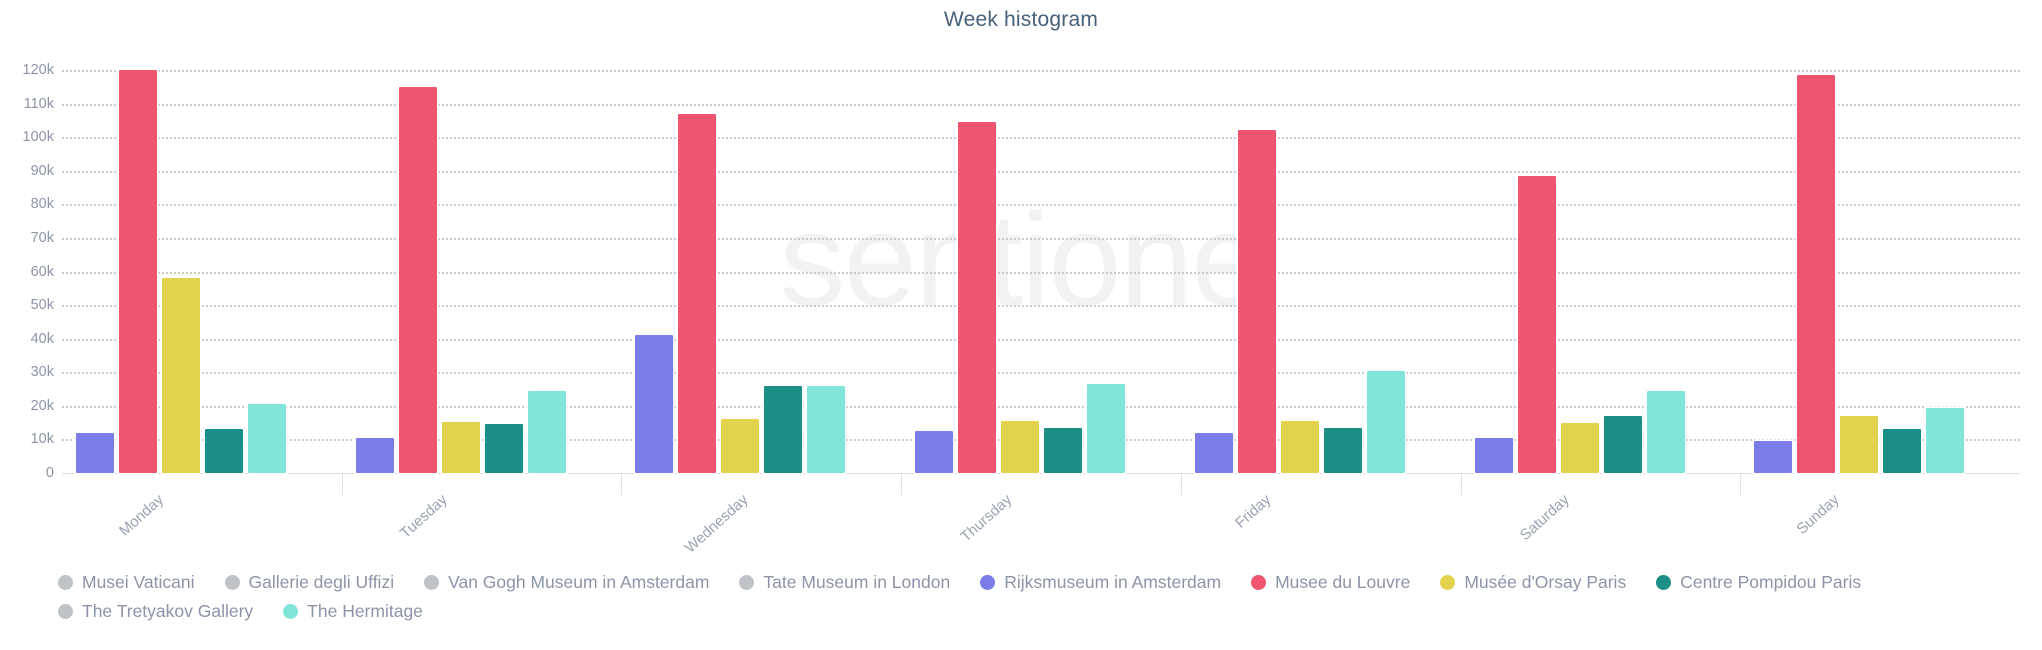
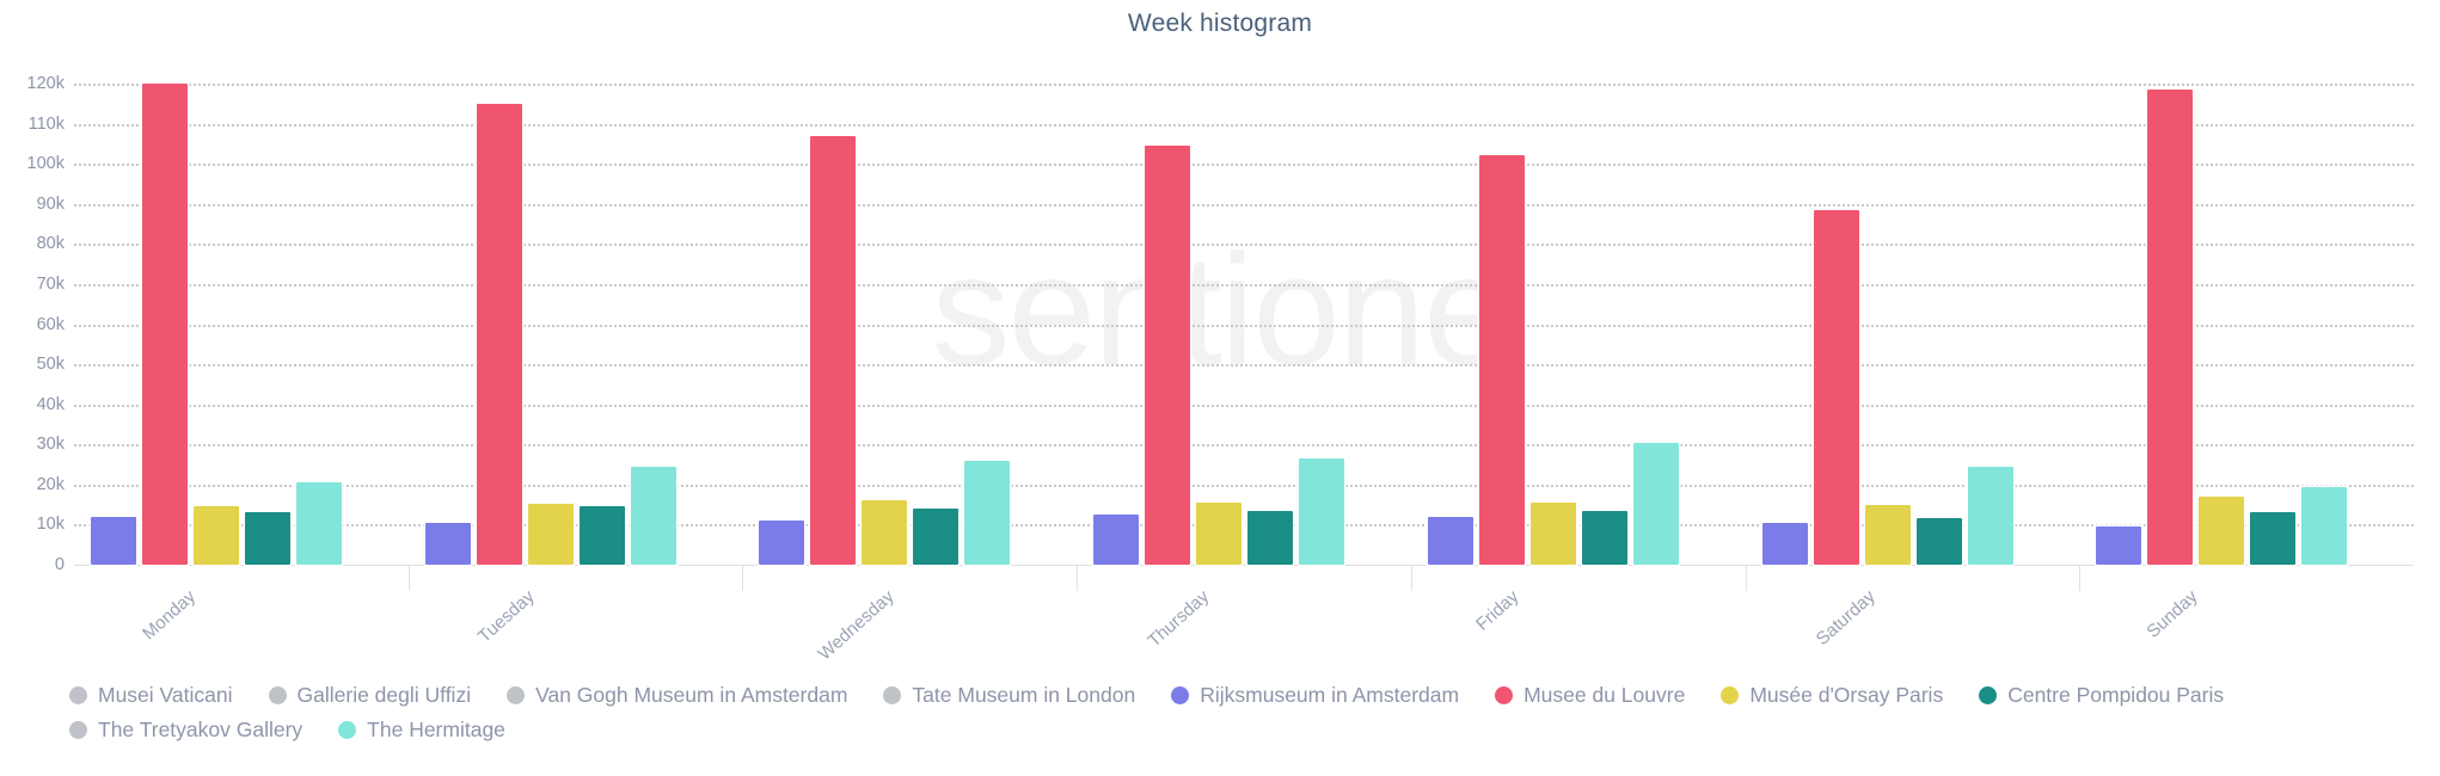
Musée d'Orsay Paris/Monday: 58k -> 14k
Rijksmuseum in Amsterdam/Wednesday: 41k -> 11k
Centre Pompidou Paris/Wednesday: 26k -> 14k
Centre Pompidou Paris/Saturday: 17k -> 12k
